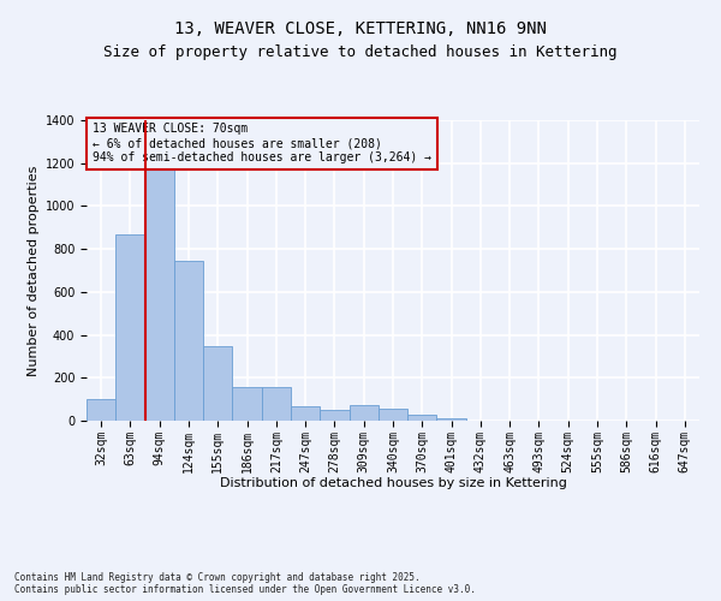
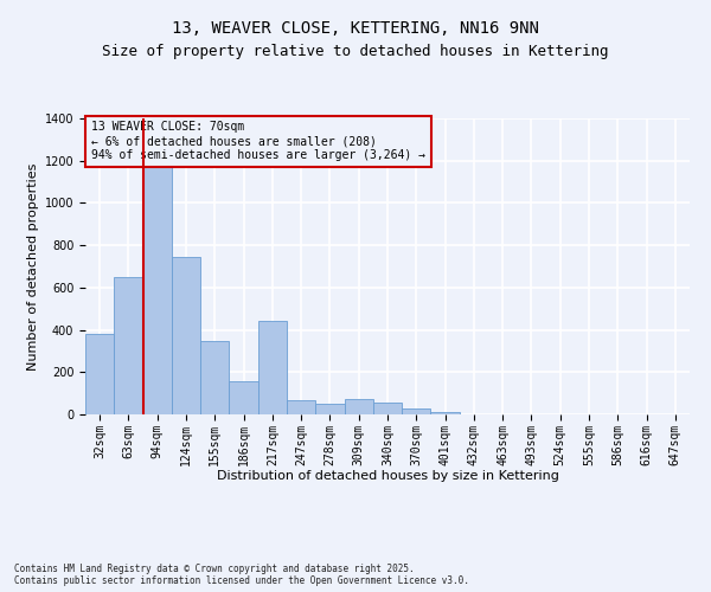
32sqm: 100 -> 380
63sqm: 870 -> 650
217sqm: 160 -> 440
